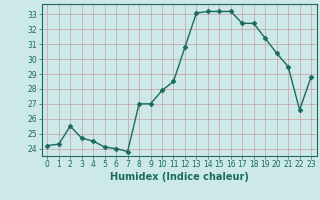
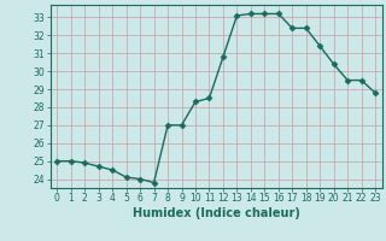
0: 24.2 -> 25.0
1: 24.3 -> 25.0
2: 25.5 -> 24.9
10: 27.9 -> 28.3
22: 26.6 -> 29.5
